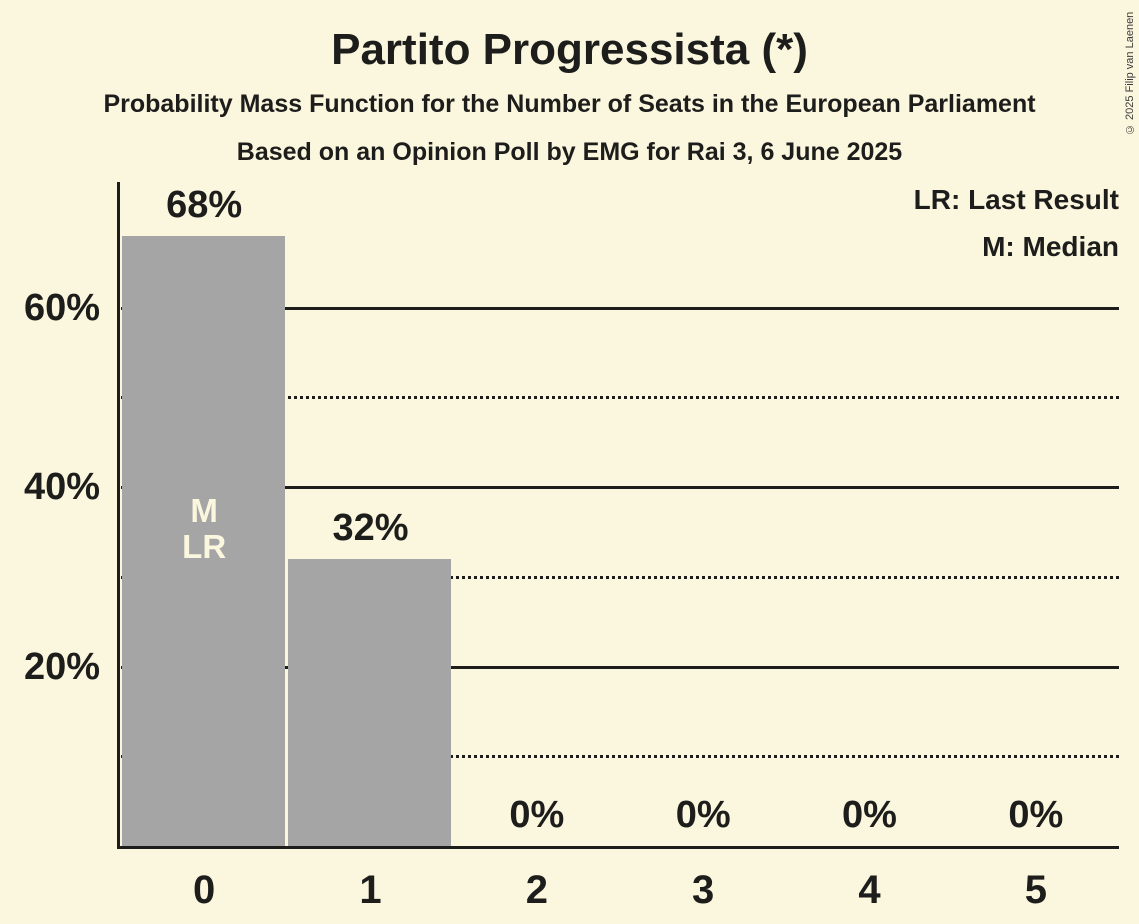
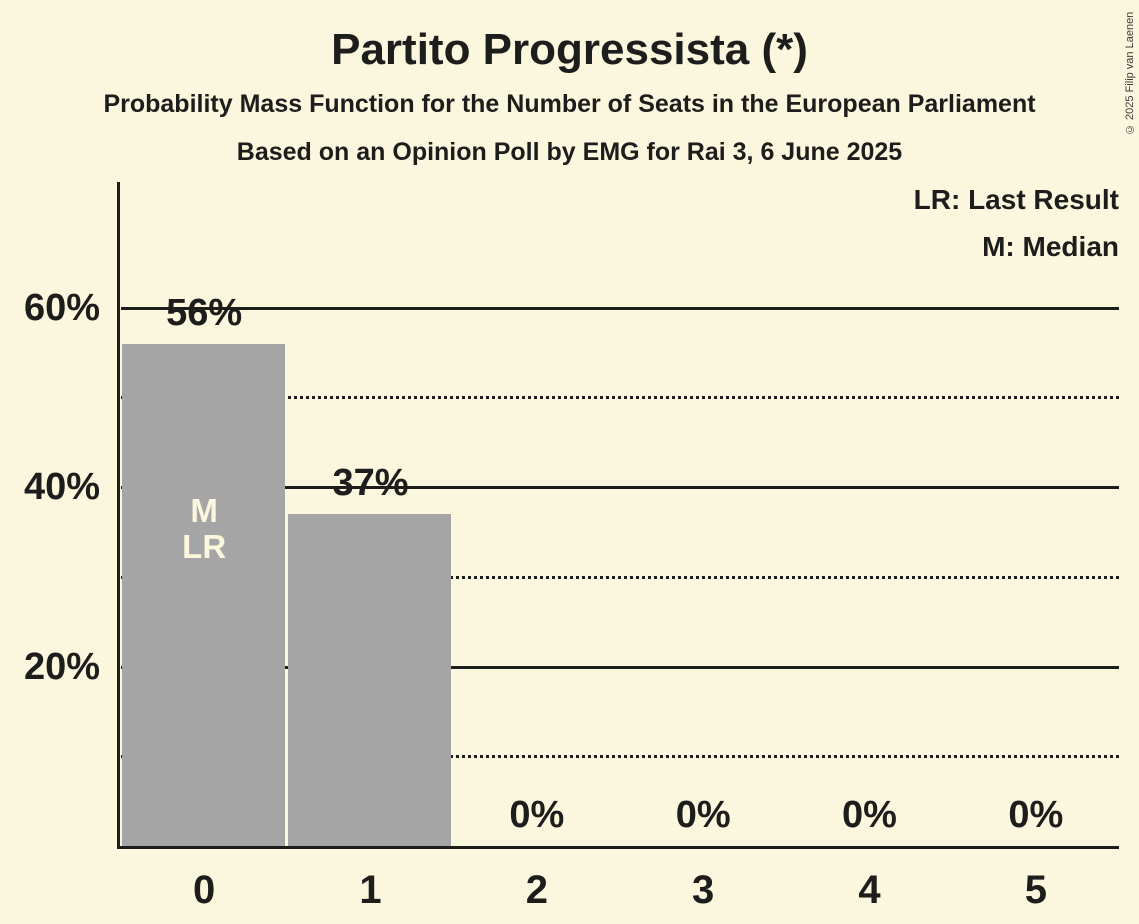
0: 68% -> 56%
1: 32% -> 37%
